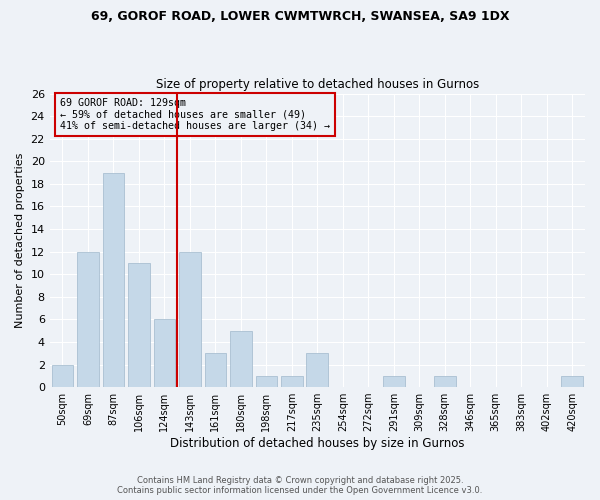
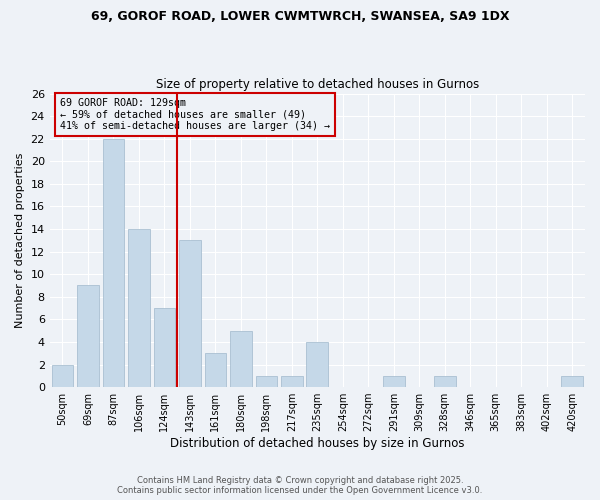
69sqm: 12 -> 9
87sqm: 19 -> 22
106sqm: 11 -> 14
124sqm: 6 -> 7
143sqm: 12 -> 13
235sqm: 3 -> 4
